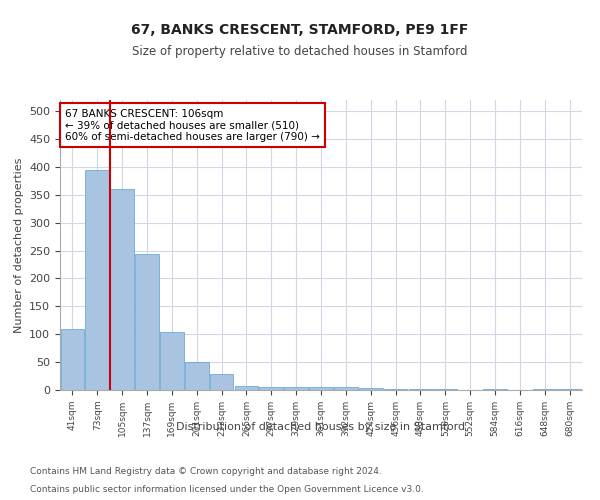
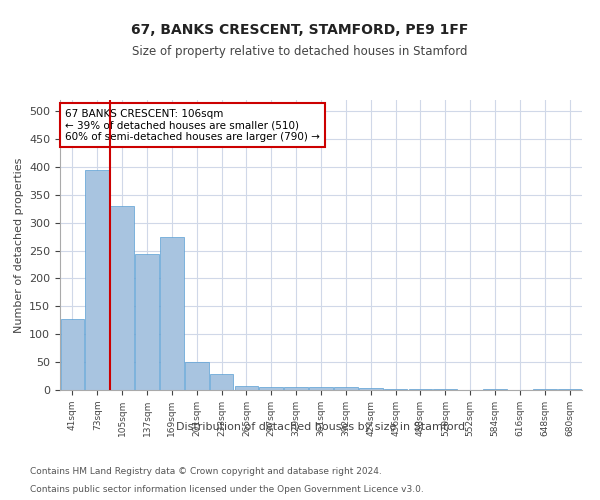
41sqm: 110 -> 128
105sqm: 360 -> 330
169sqm: 104 -> 274
